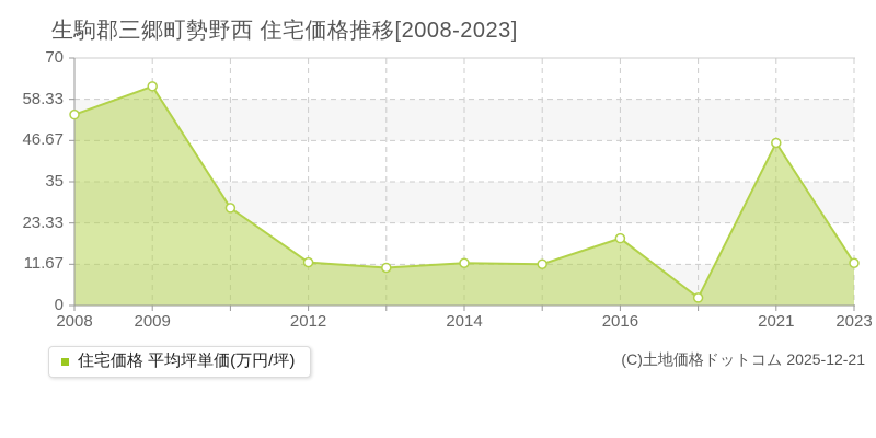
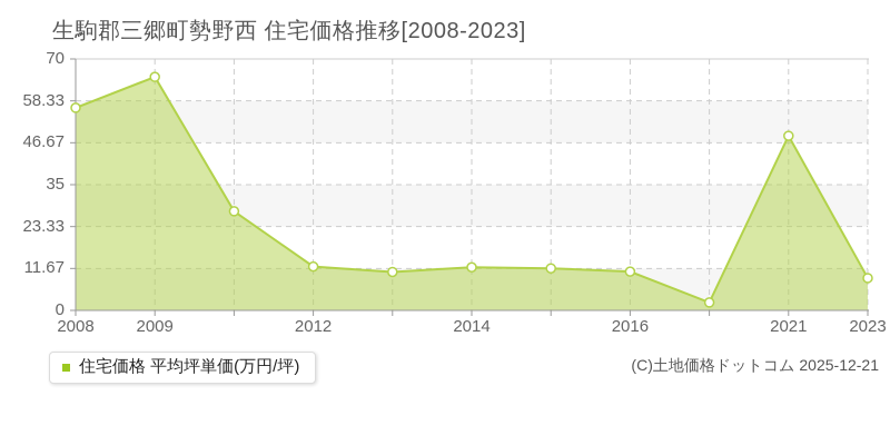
2008: 54 -> 56
2009: 62 -> 65
2016: 19 -> 11
2021: 46 -> 49
2023: 12 -> 9
